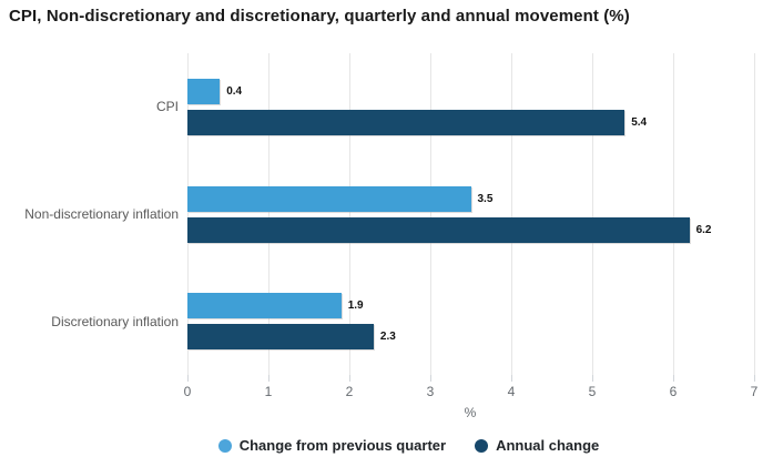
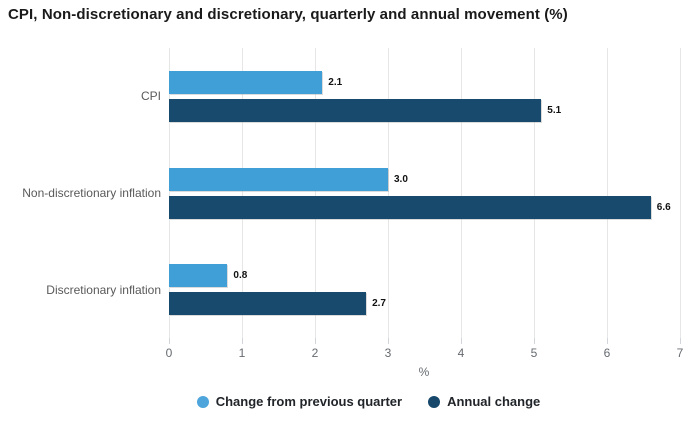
Change from previous quarter/CPI: 0.4 -> 2.1
Annual change/CPI: 5.4 -> 5.1
Change from previous quarter/Non-discretionary inflation: 3.5 -> 3.0
Annual change/Non-discretionary inflation: 6.2 -> 6.6
Change from previous quarter/Discretionary inflation: 1.9 -> 0.8
Annual change/Discretionary inflation: 2.3 -> 2.7
